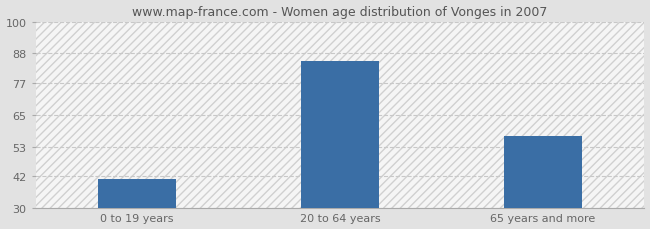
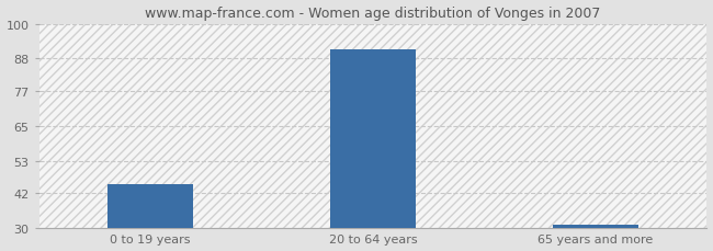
0 to 19 years: 41 -> 45
20 to 64 years: 85 -> 91
65 years and more: 57 -> 31
